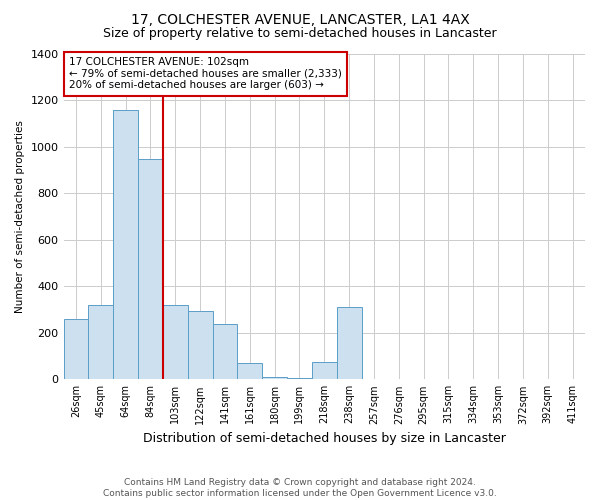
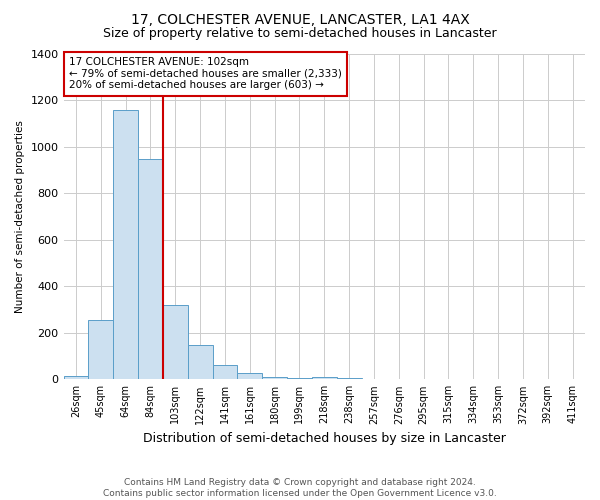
26sqm: 260 -> 13
45sqm: 320 -> 255
122sqm: 295 -> 148
141sqm: 240 -> 62
161sqm: 70 -> 25
218sqm: 75 -> 12
238sqm: 310 -> 5
